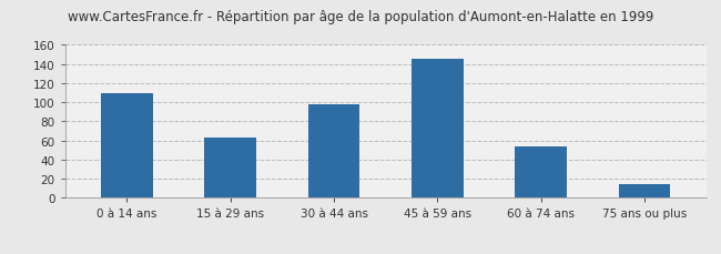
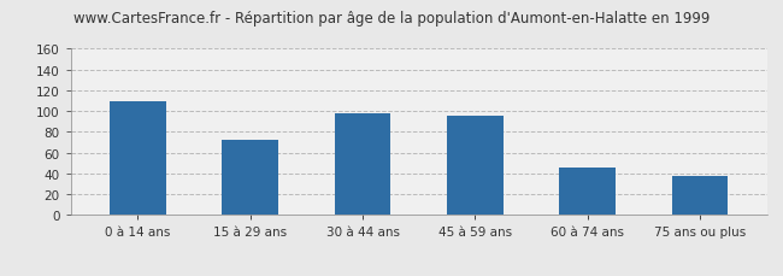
15 à 29 ans: 63 -> 72
45 à 59 ans: 145 -> 96
60 à 74 ans: 54 -> 46
75 ans ou plus: 14 -> 38
